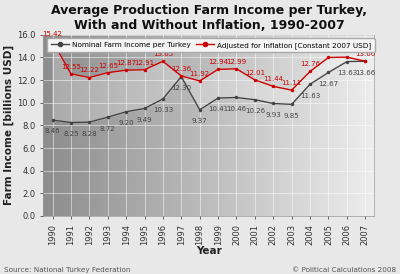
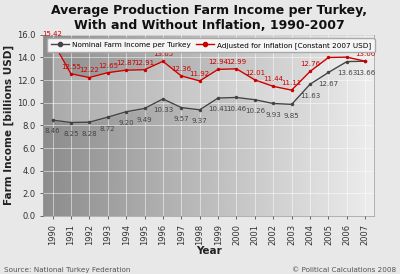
Nominal Farm Income per Turkey/1997: 12.3 -> 9.6
